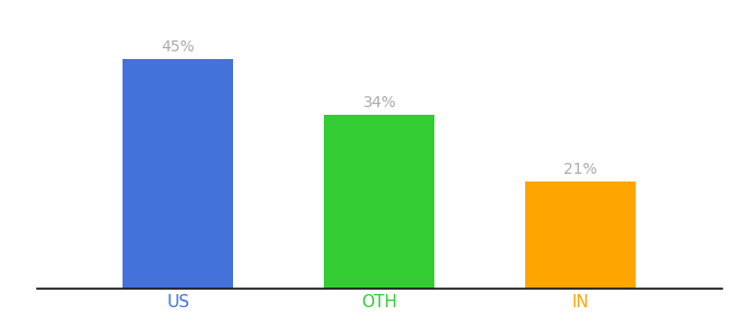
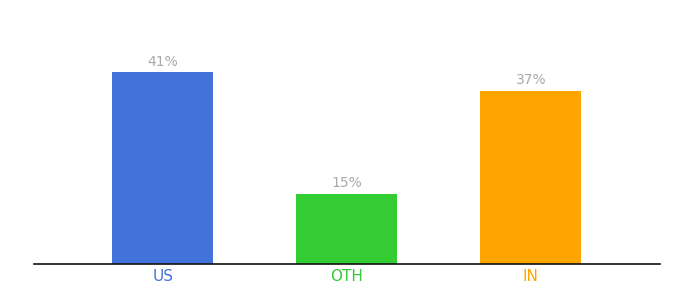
US: 45% -> 41%
OTH: 34% -> 15%
IN: 21% -> 37%
